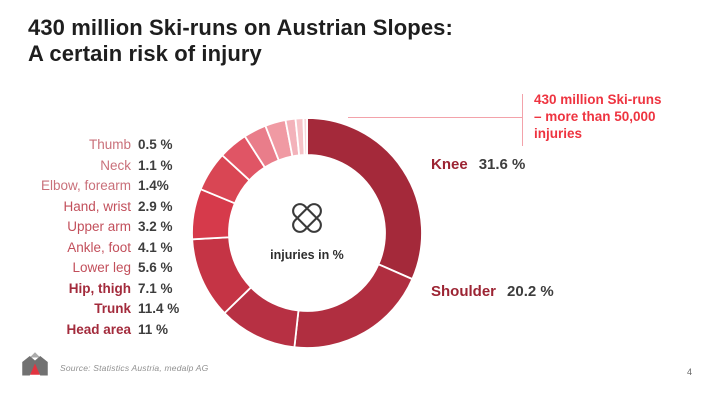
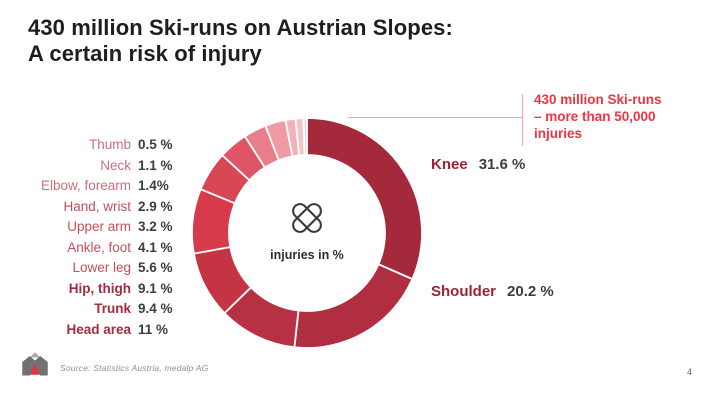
Trunk: 11.4 -> 9.4
Hip, thigh: 7.1 -> 9.1
